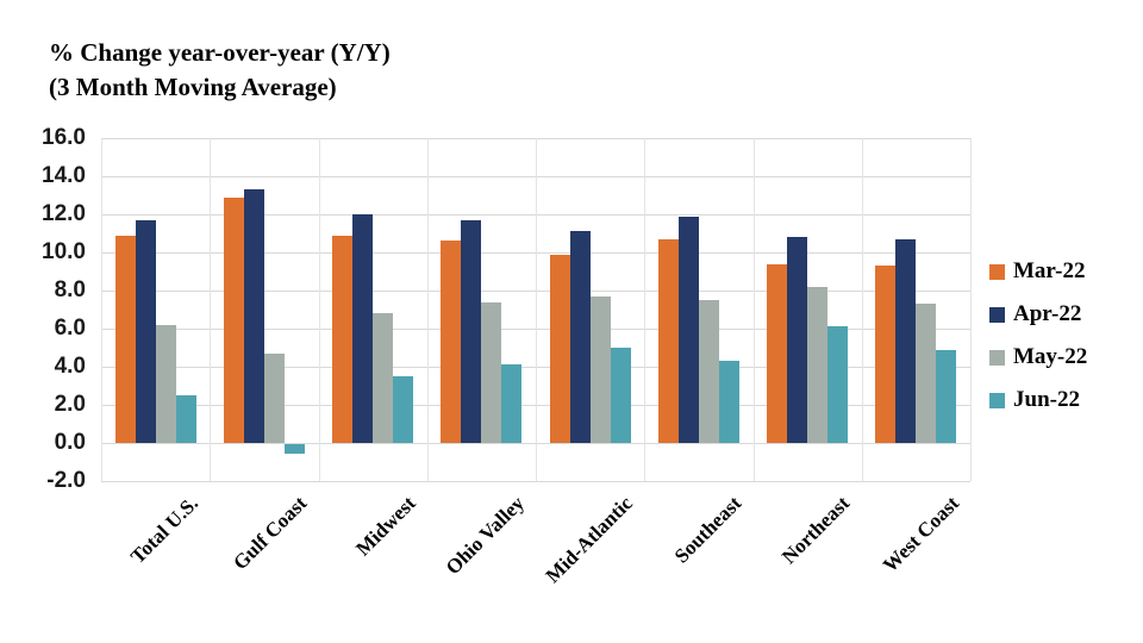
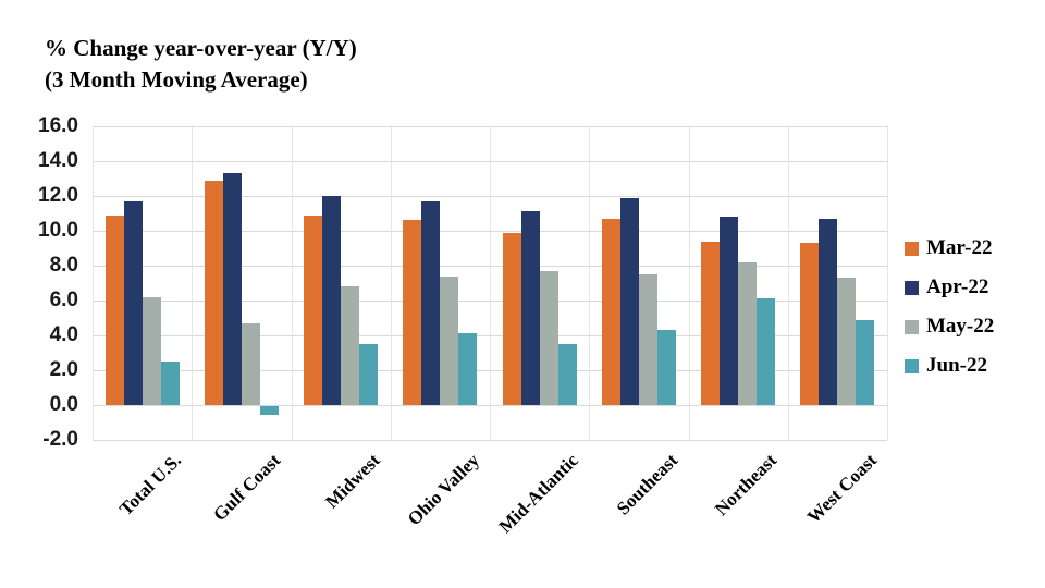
Jun-22/Mid-Atlantic: 5.0 -> 3.5
